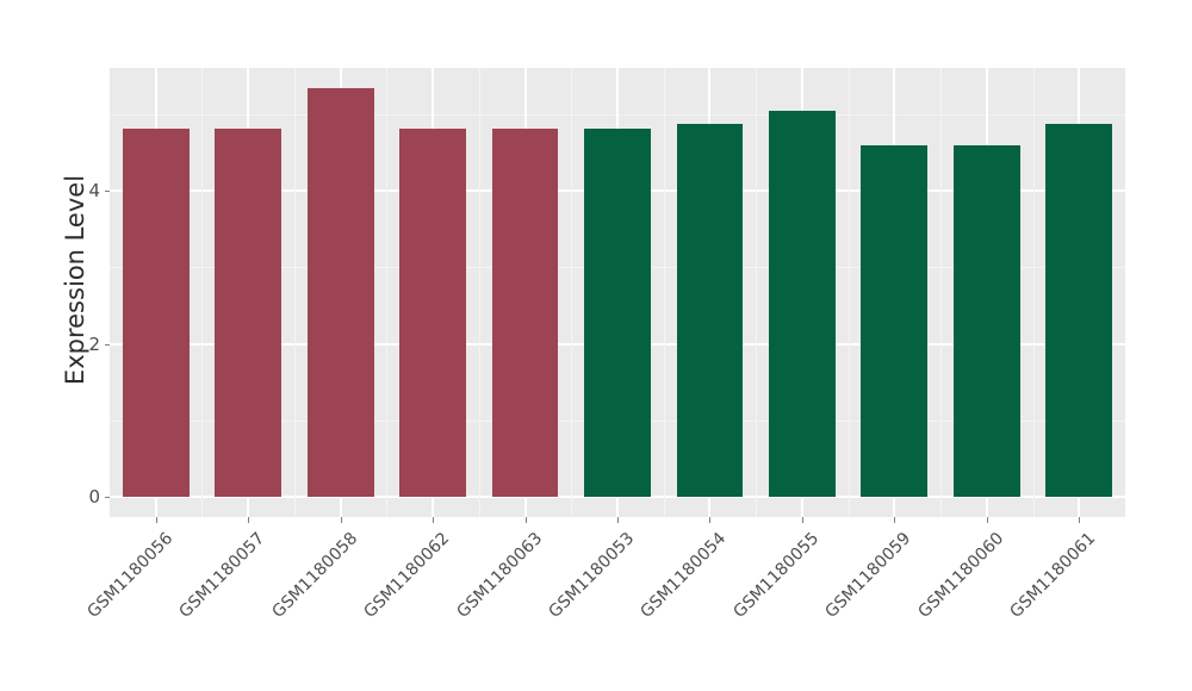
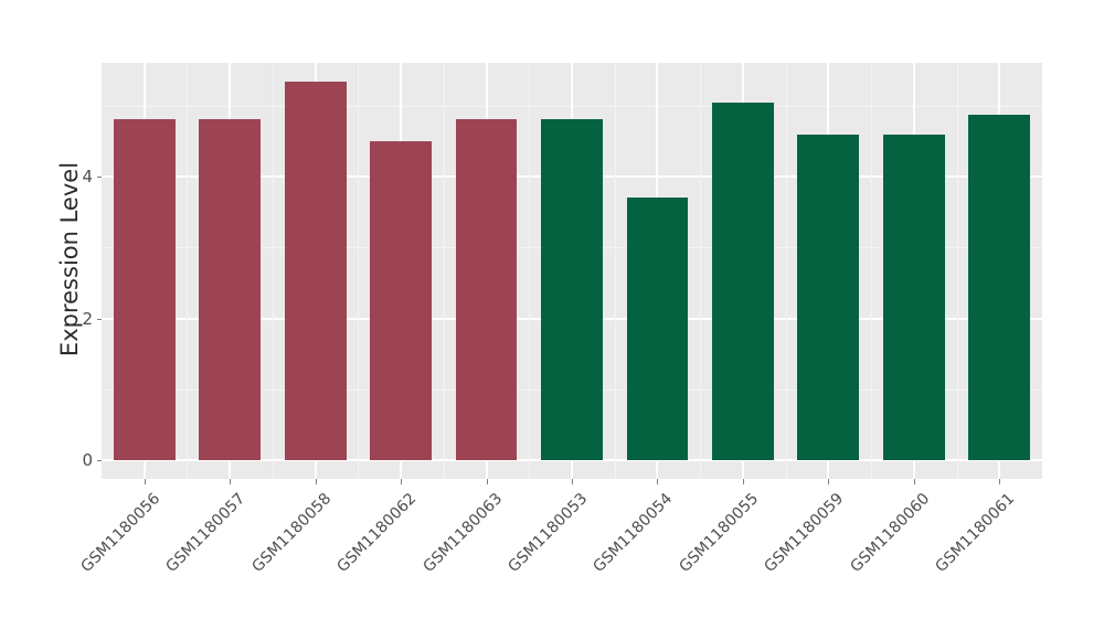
GSM1180062: 4.8 -> 4.5
GSM1180054: 4.9 -> 3.7
